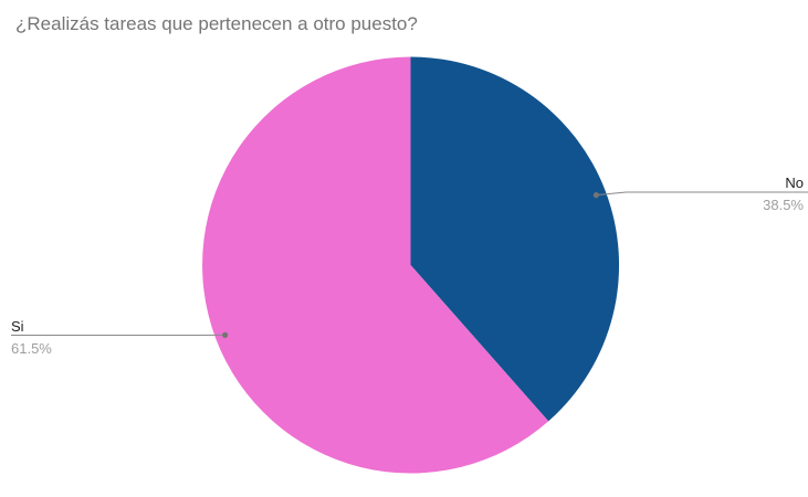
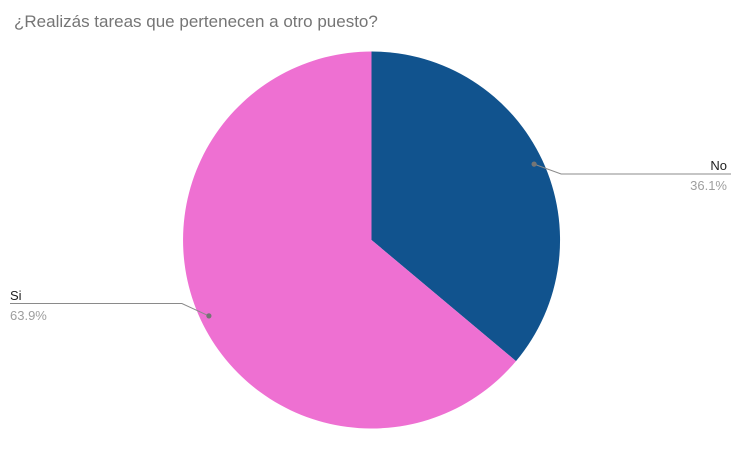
No: 38.5% -> 36.1%
Si: 61.5% -> 63.9%
